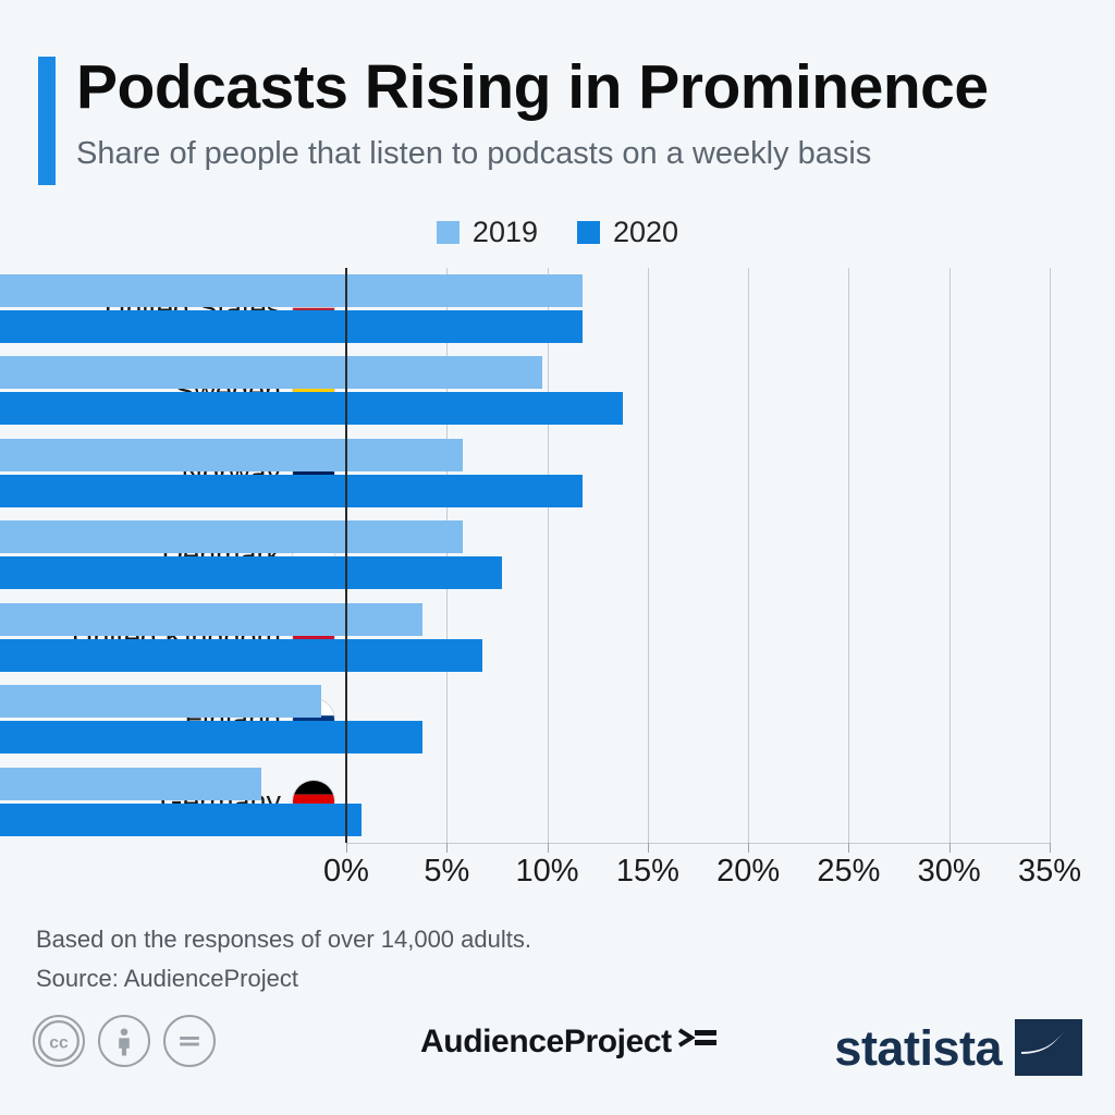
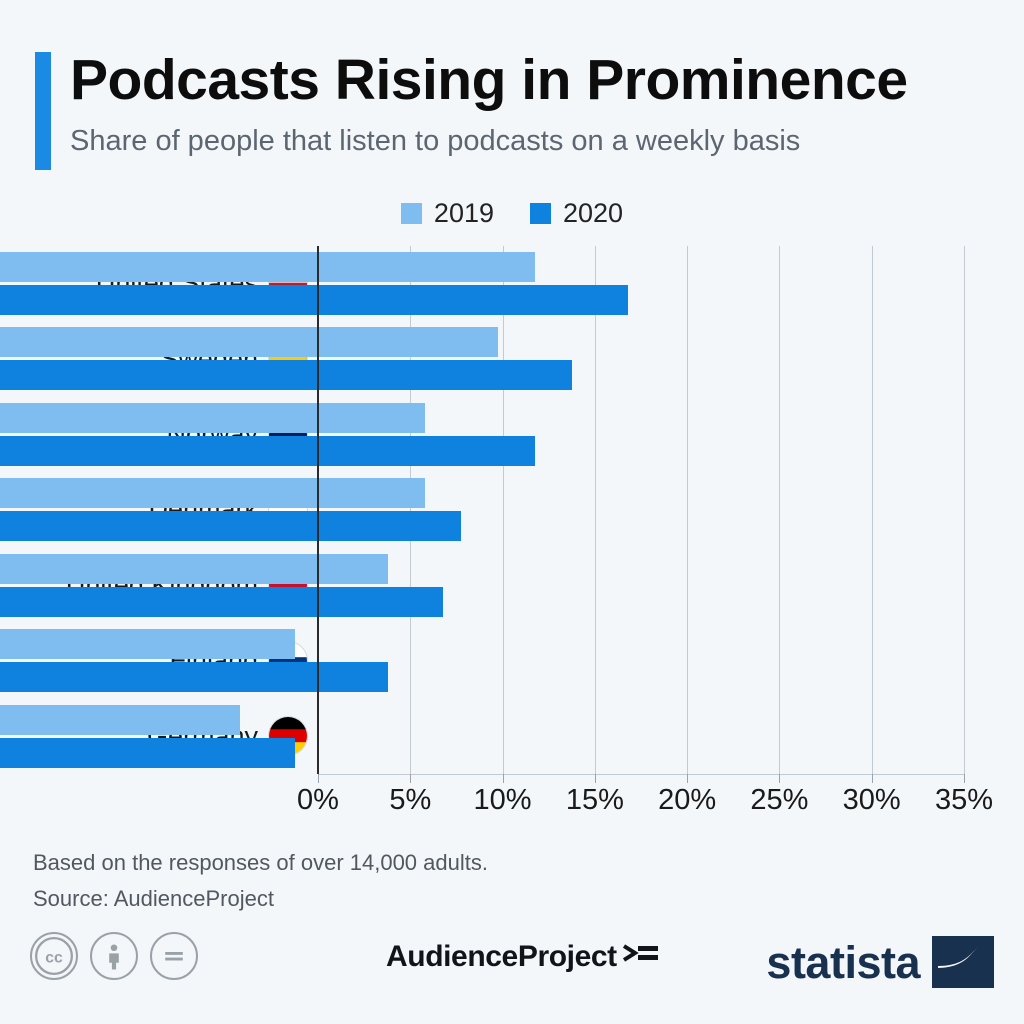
2020/United States: 29% -> 34%
2020/Germany: 18% -> 16%
